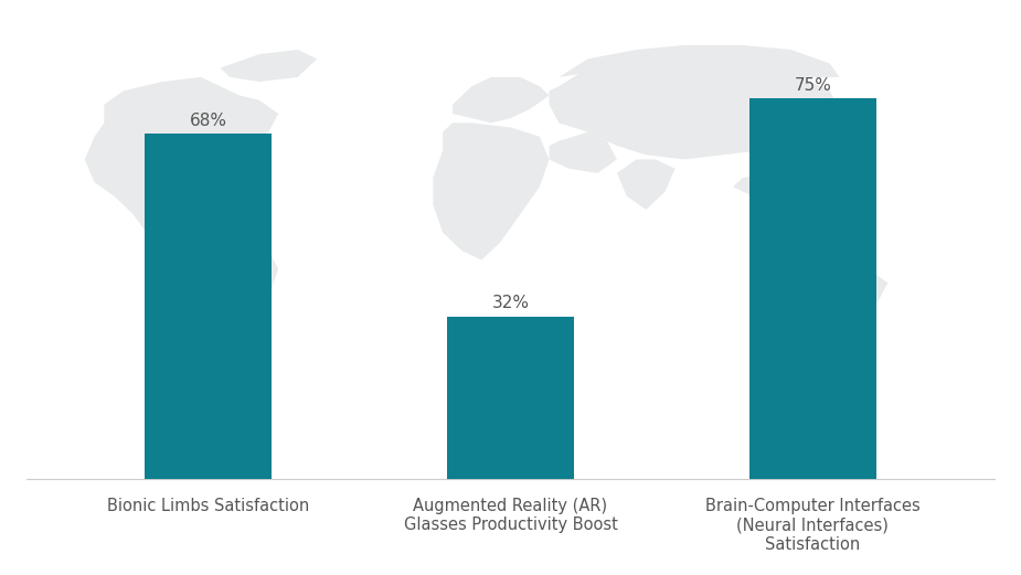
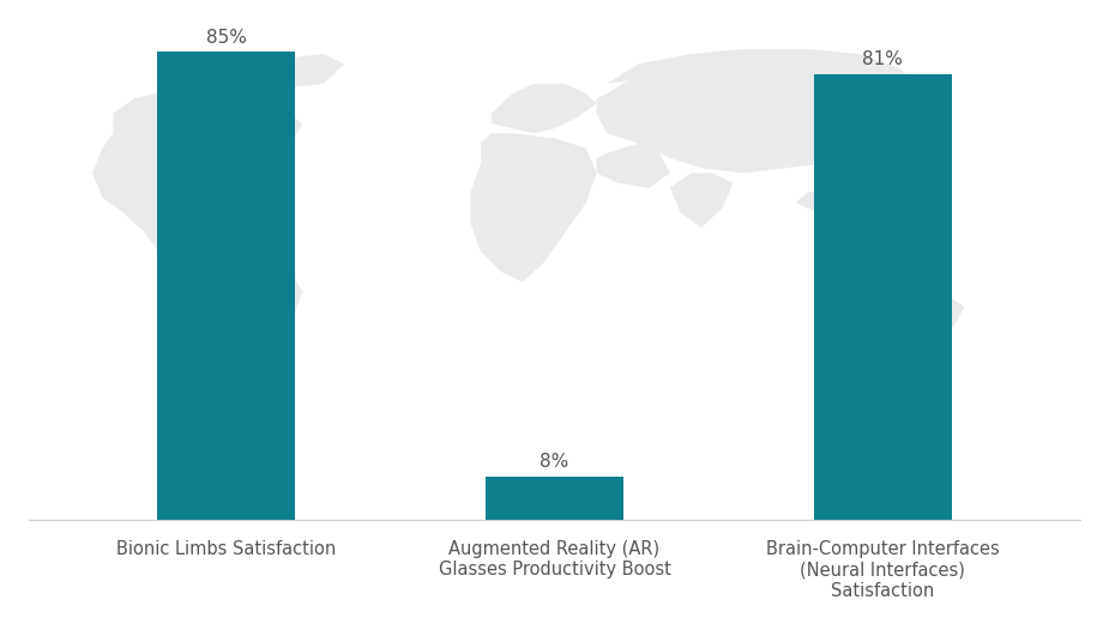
Bionic Limbs Satisfaction: 68% -> 85%
Augmented Reality (AR) Glasses Productivity Boost: 32% -> 8%
Brain-Computer Interfaces (Neural Interfaces) Satisfaction: 75% -> 81%
